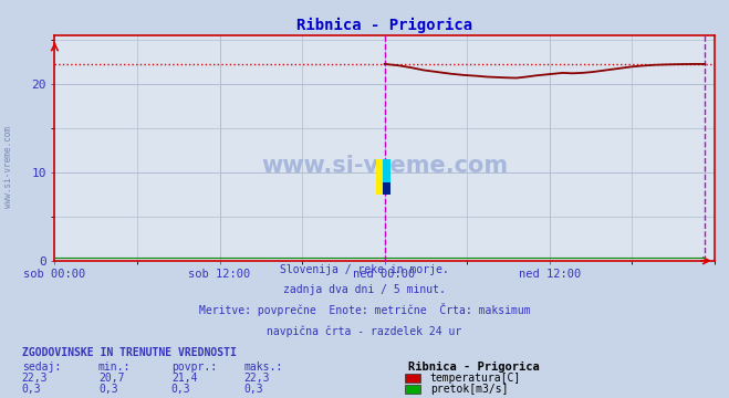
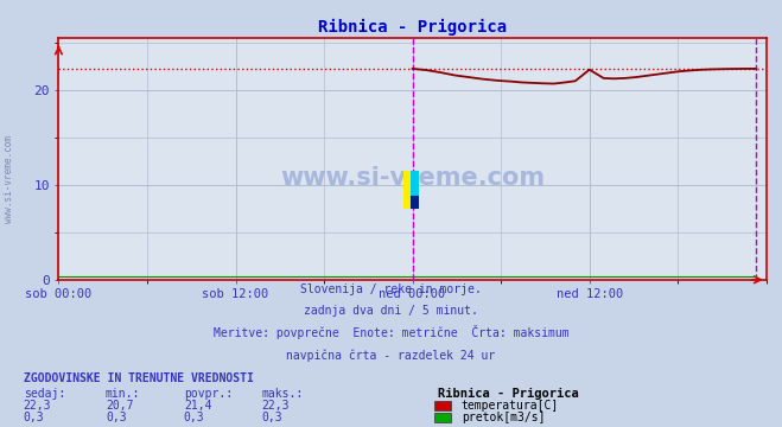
ned 12:00: 21.1 -> 22.2
